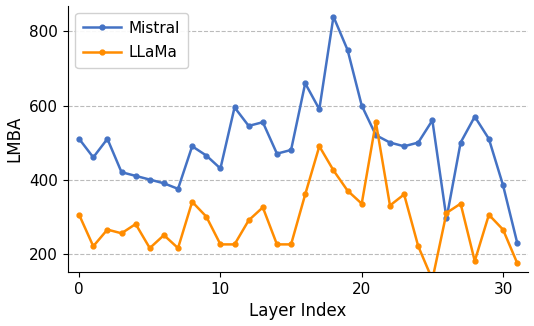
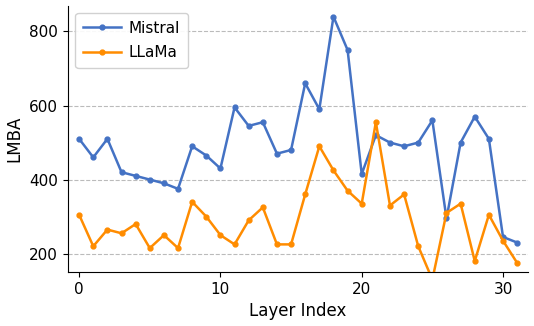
LLaMa/10: 225 -> 250
Mistral/20: 600 -> 415
Mistral/30: 385 -> 245
LLaMa/30: 265 -> 235
